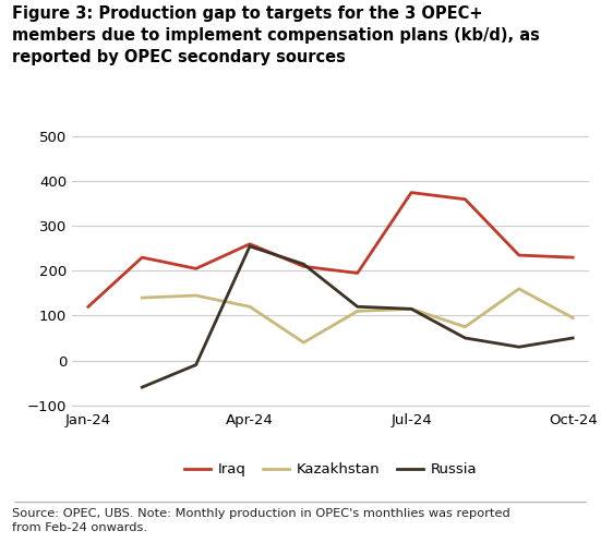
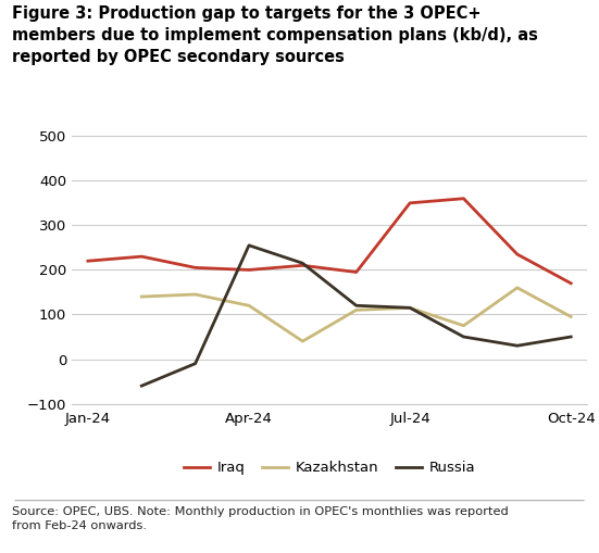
Iraq/Jan-24: 120 -> 220
Iraq/Apr-24: 260 -> 200
Iraq/Jul-24: 375 -> 350
Iraq/Oct-24: 230 -> 170
